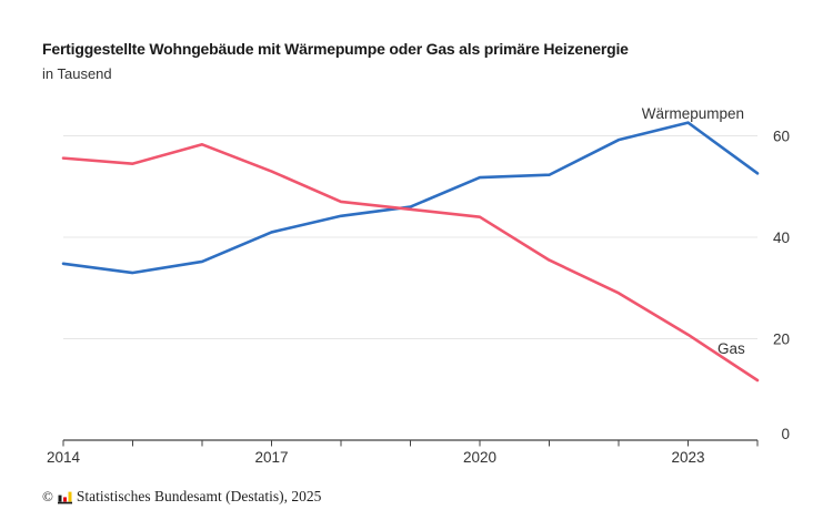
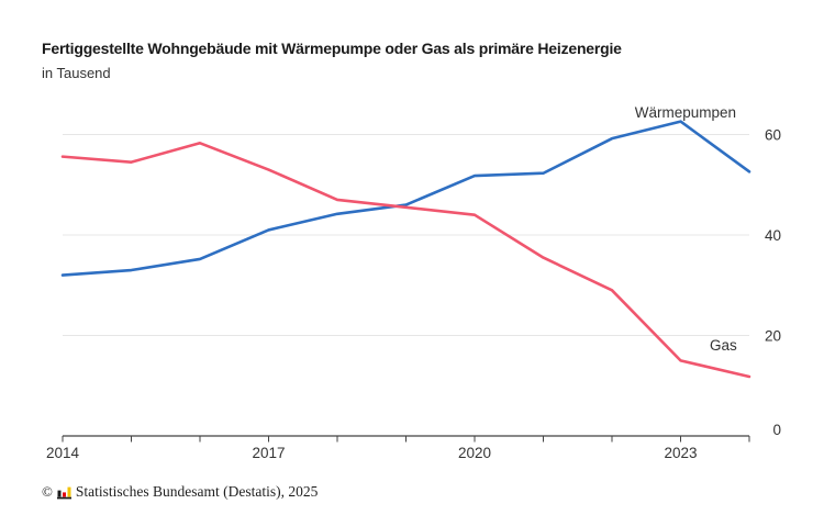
Wärmepumpen/2014: 35 -> 32
Gas/2023: 21 -> 15
